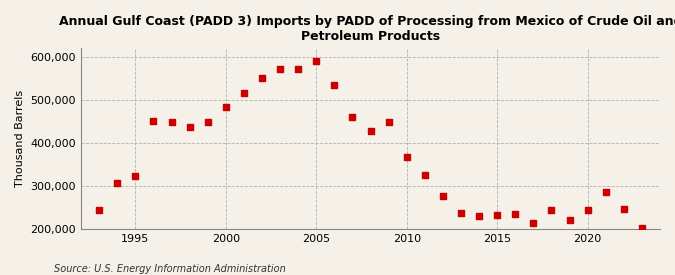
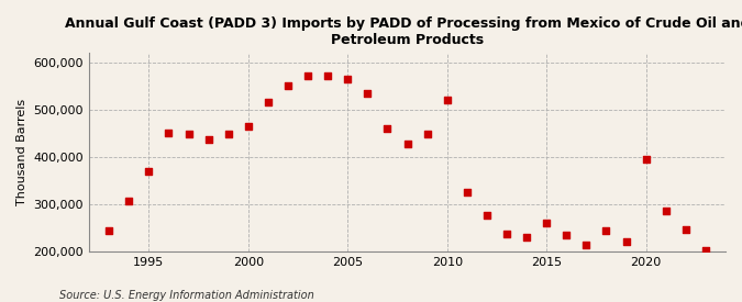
1995: 323,000 -> 370,000
2000: 483,000 -> 465,000
2005: 591,000 -> 565,000
2010: 367,000 -> 520,000
2015: 232,000 -> 260,000
2020: 244,000 -> 395,000
